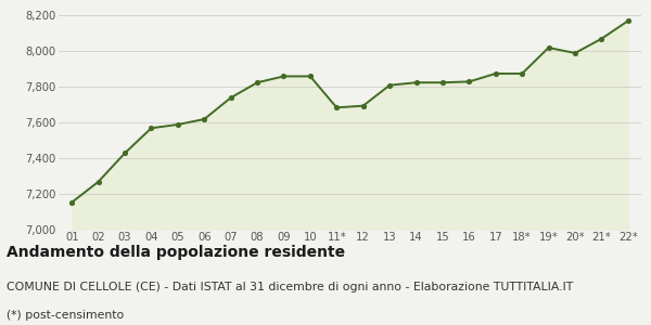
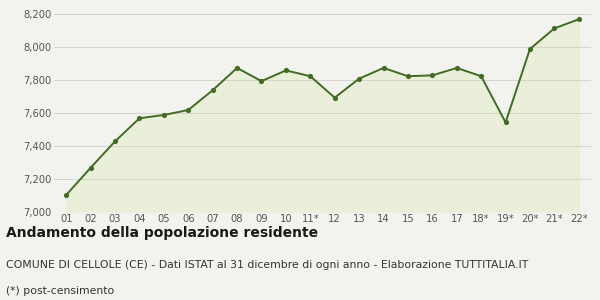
01: 7,150 -> 7,100
08: 7,820 -> 7,870
09: 7,860 -> 7,790
11*: 7,680 -> 7,820
14: 7,820 -> 7,870
18*: 7,870 -> 7,820
19*: 8,020 -> 7,540
21*: 8,060 -> 8,110
